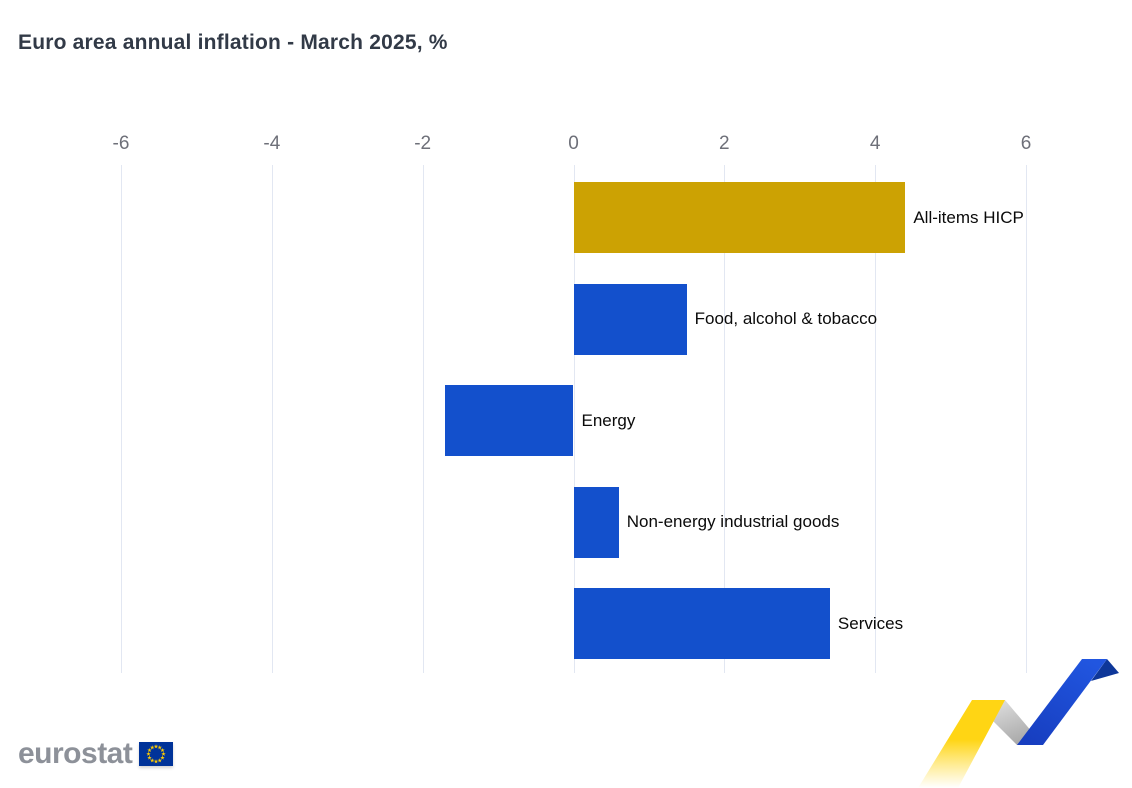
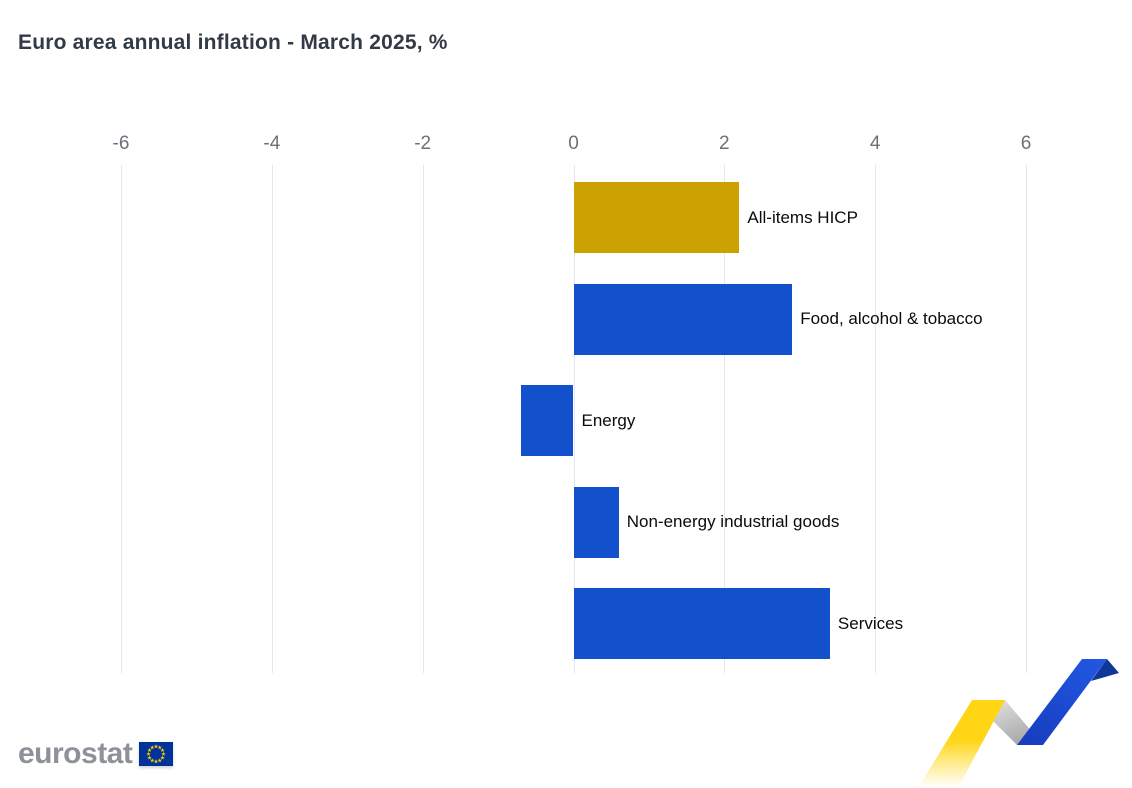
All-items HICP: 4.4 -> 2.2
Food, alcohol & tobacco: 1.5 -> 2.9
Energy: -1.7 -> -0.7
